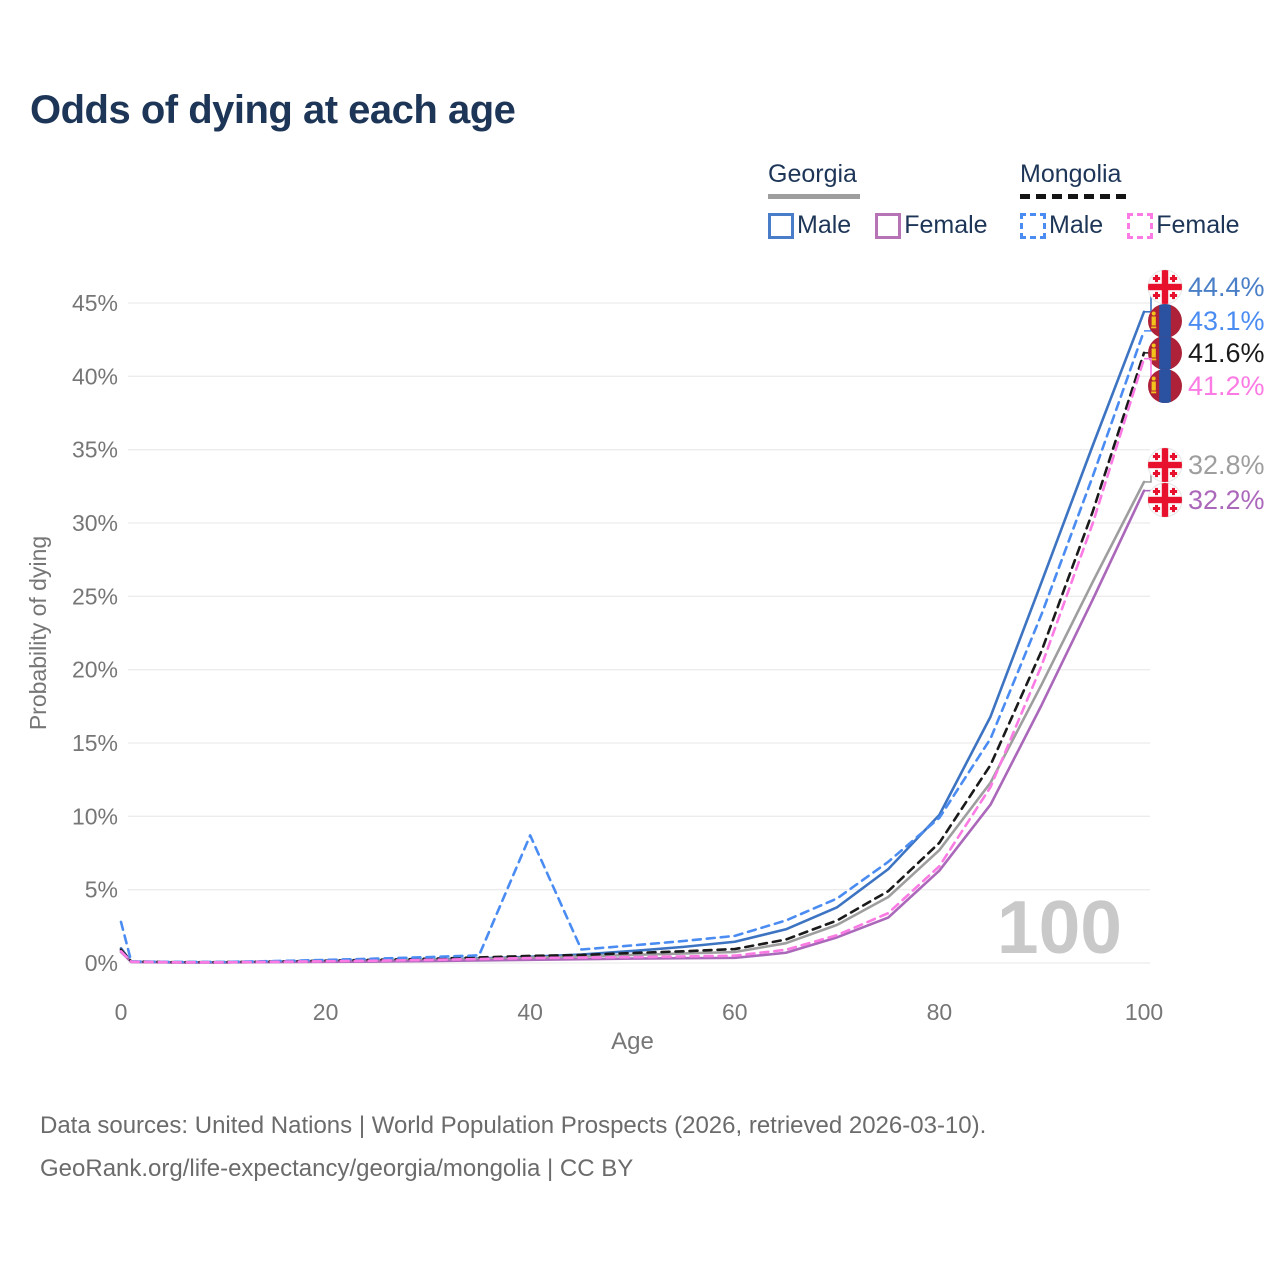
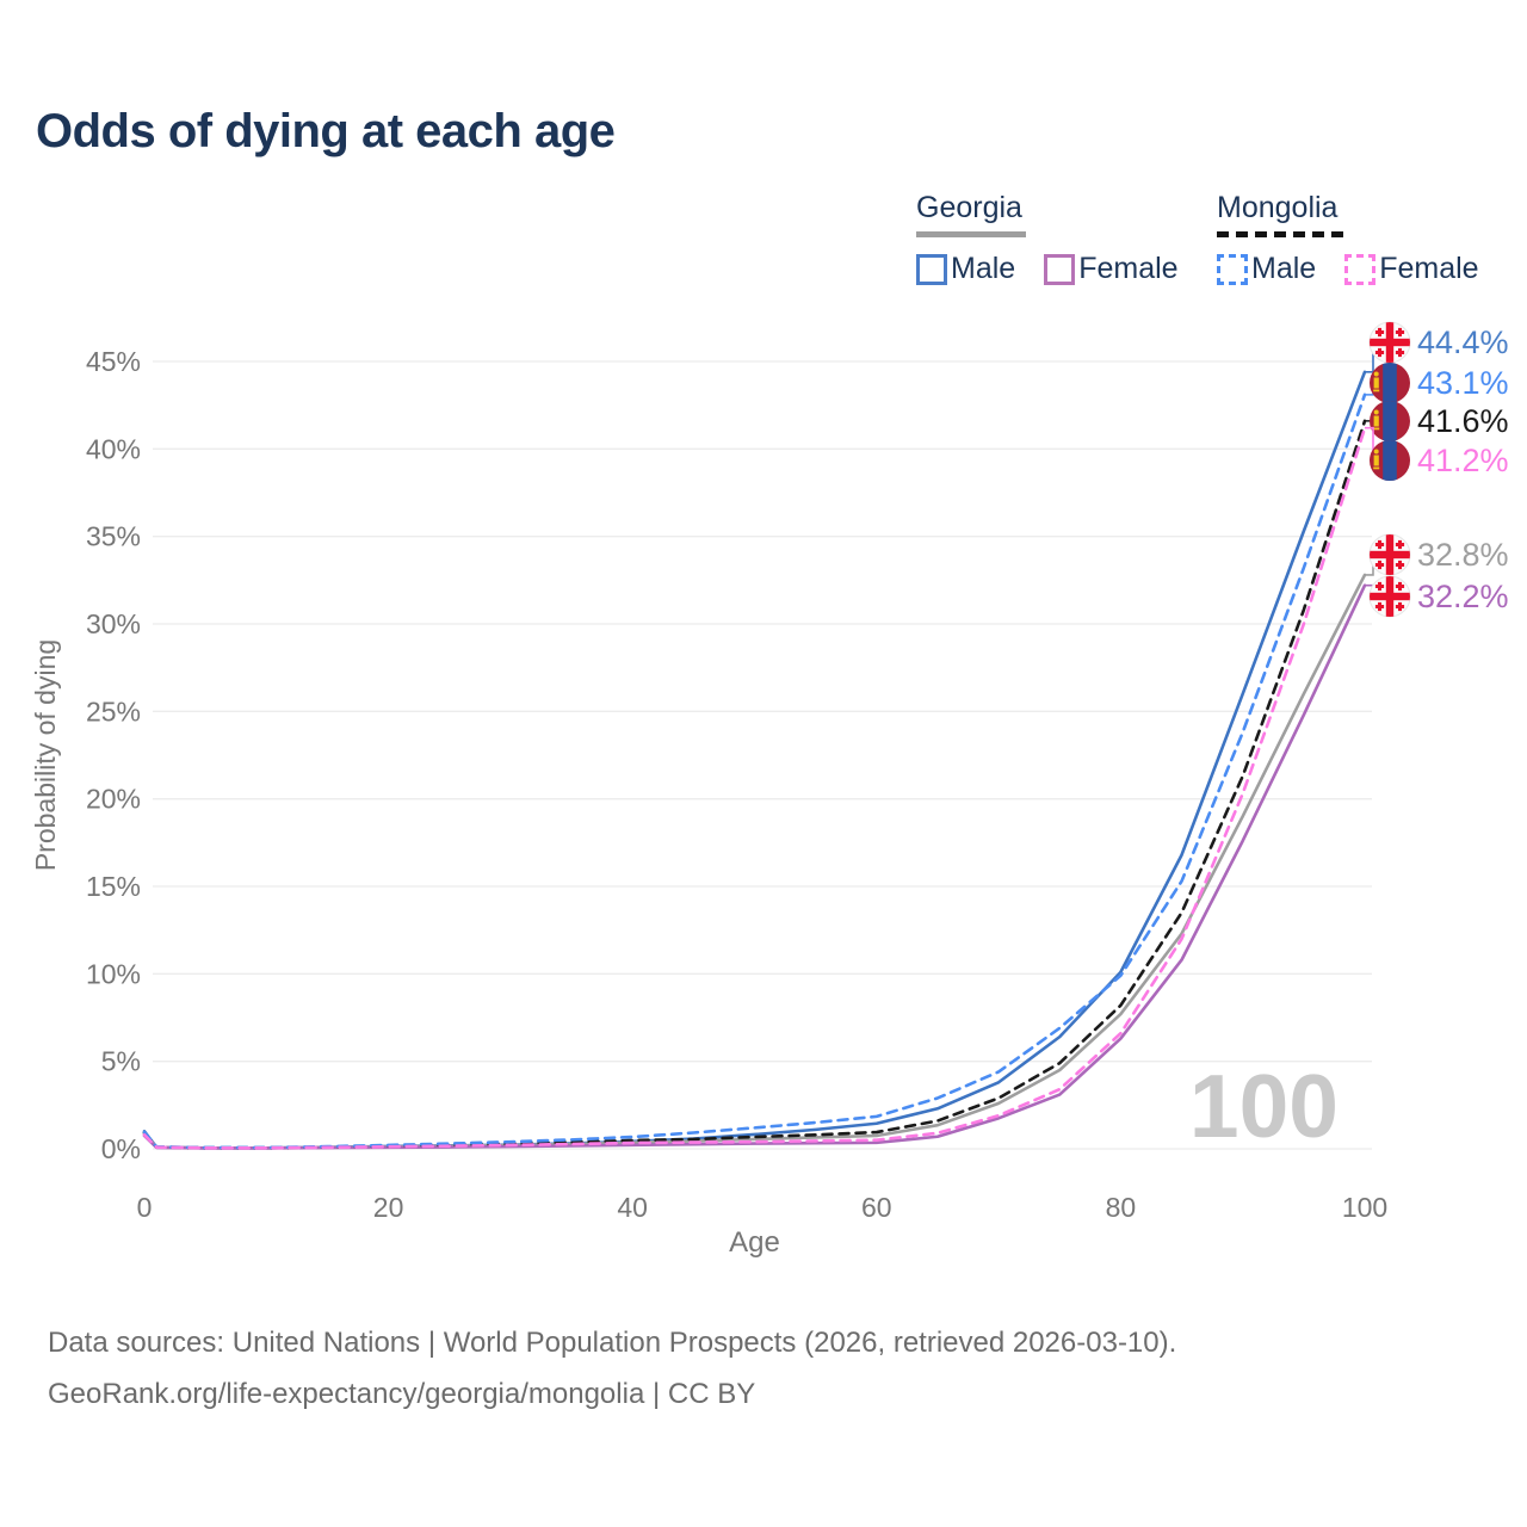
Mongolia Male/0: 2.8% -> 0.9%
Mongolia Male/40: 8.7% -> 0.7%
